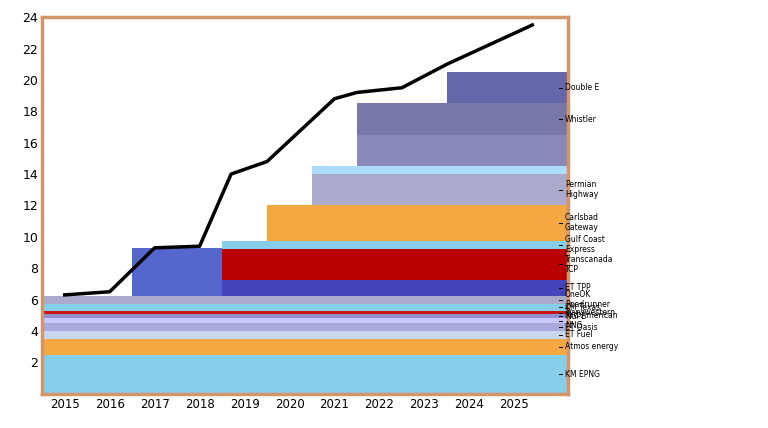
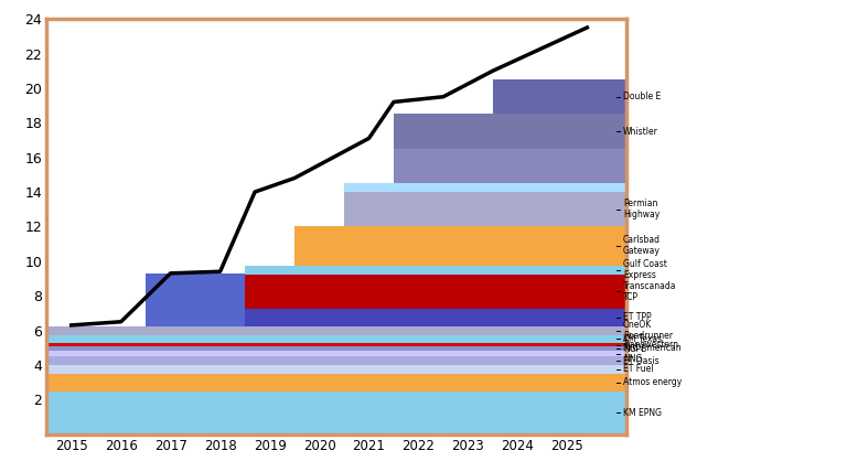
2021: 18.8 -> 17.1
